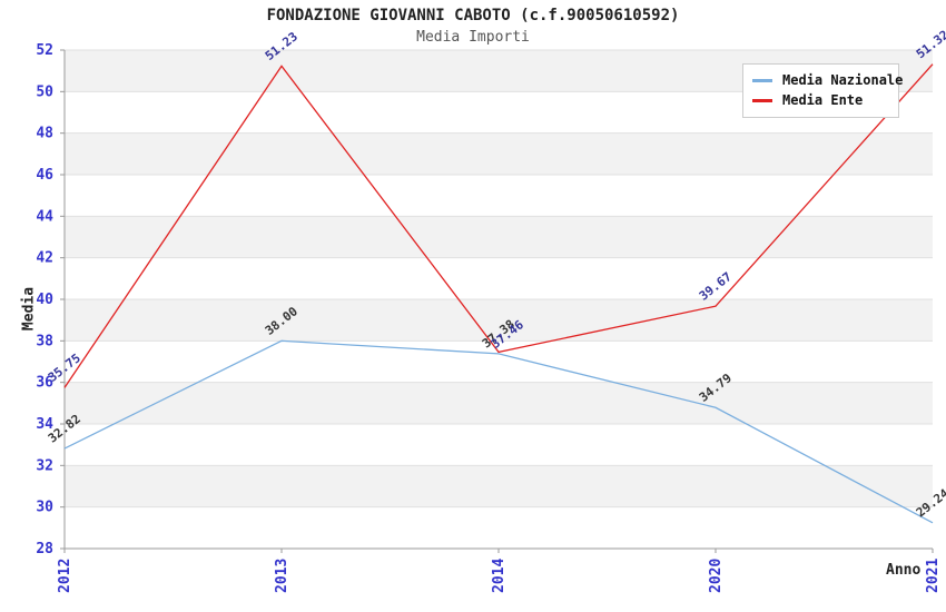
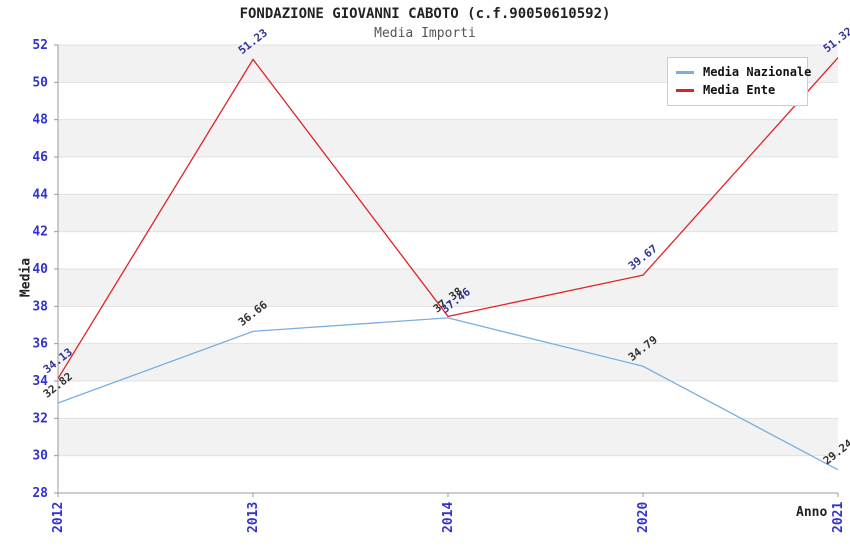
Media Ente/2012: 35.75 -> 34.13
Media Nazionale/2013: 38.00 -> 36.66
